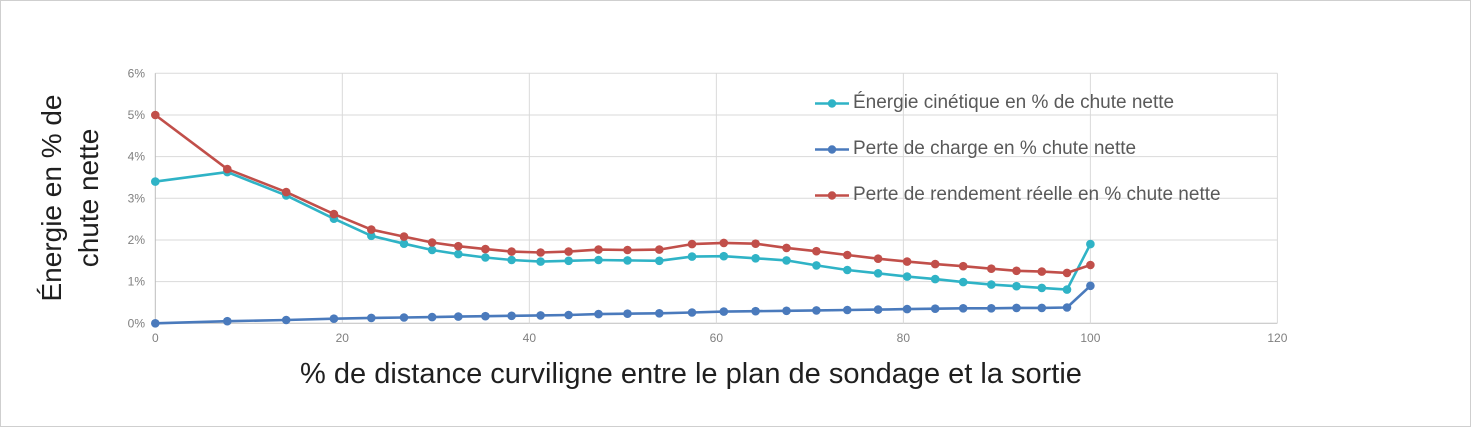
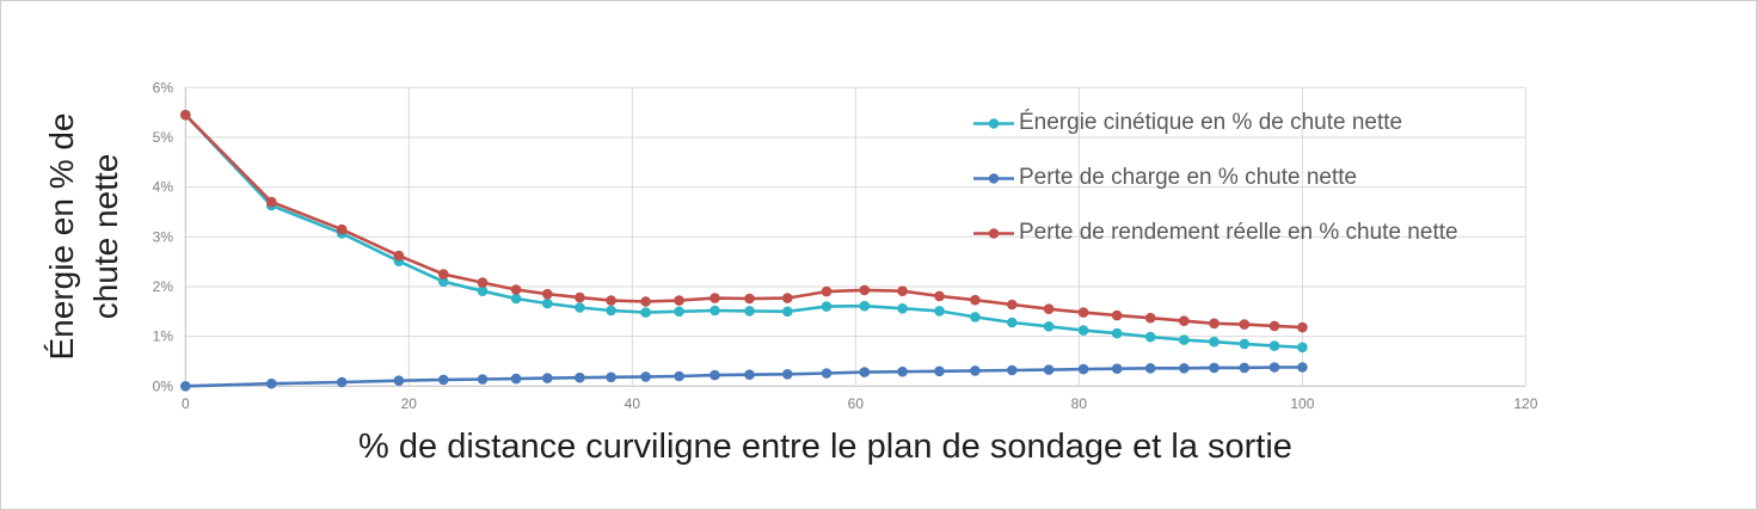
Énergie cinétique en % de chute nette/0: 3.4% -> 5.5%
Perte de rendement réelle en % chute nette/0: 5.0% -> 5.5%
Énergie cinétique en % de chute nette/100: 1.9% -> 0.8%
Perte de charge en % chute nette/100: 0.9% -> 0.4%
Perte de rendement réelle en % chute nette/100: 1.4% -> 1.2%
